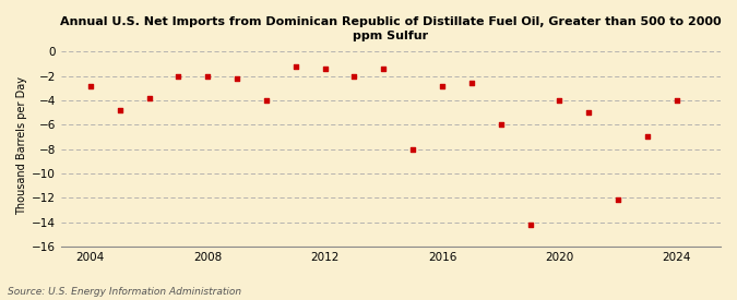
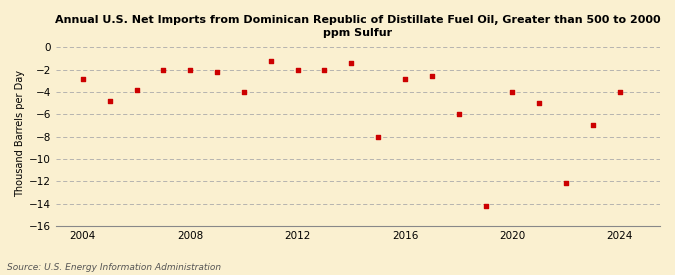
2012: -1.4 -> -2.0
